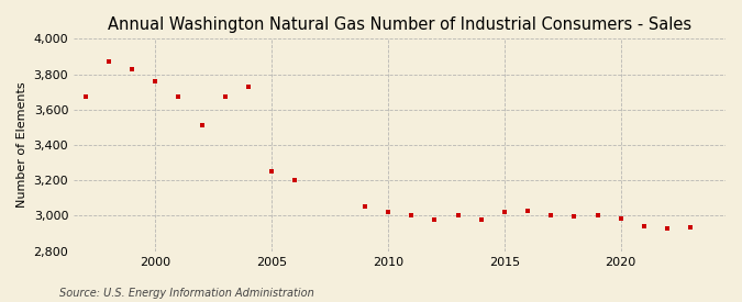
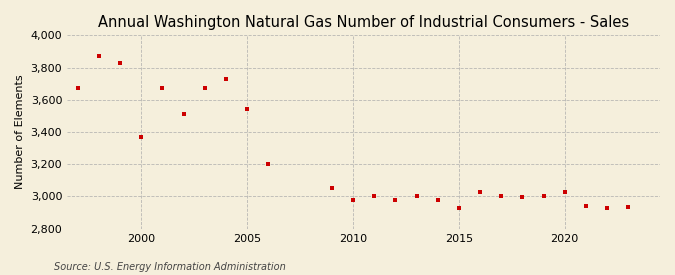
2000: 3,760 -> 3,370
2005: 3,250 -> 3,540
2010: 3,020 -> 2,980
2015: 3,020 -> 2,930
2020: 2,980 -> 3,030
